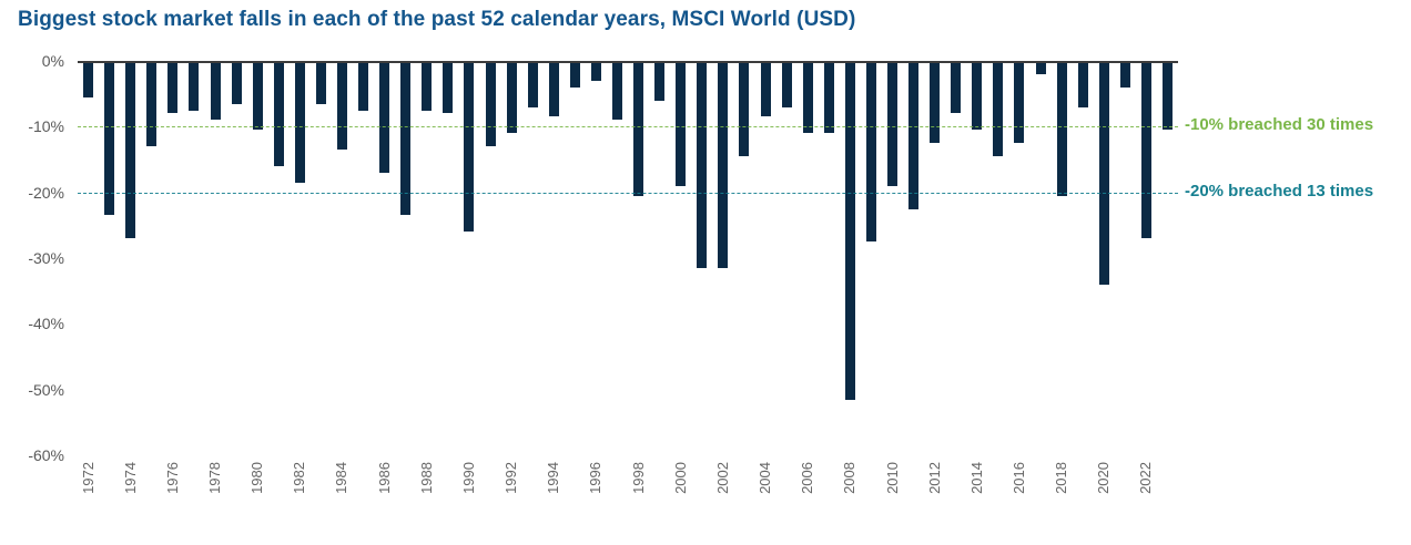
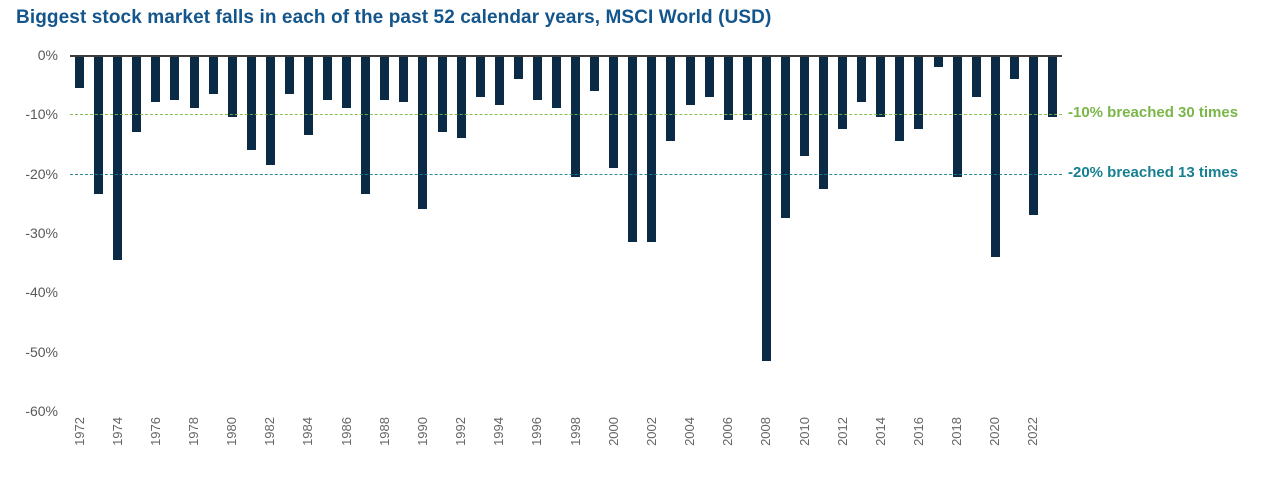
1974: -27% -> -34%
1986: -17% -> -9%
1992: -11% -> -14%
1996: -3% -> -8%
2010: -19% -> -17%
